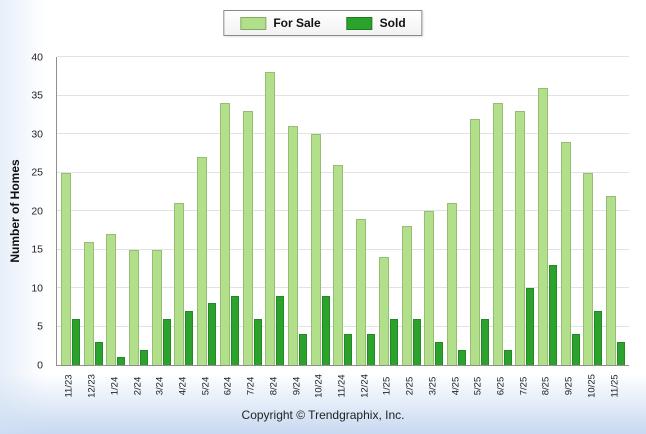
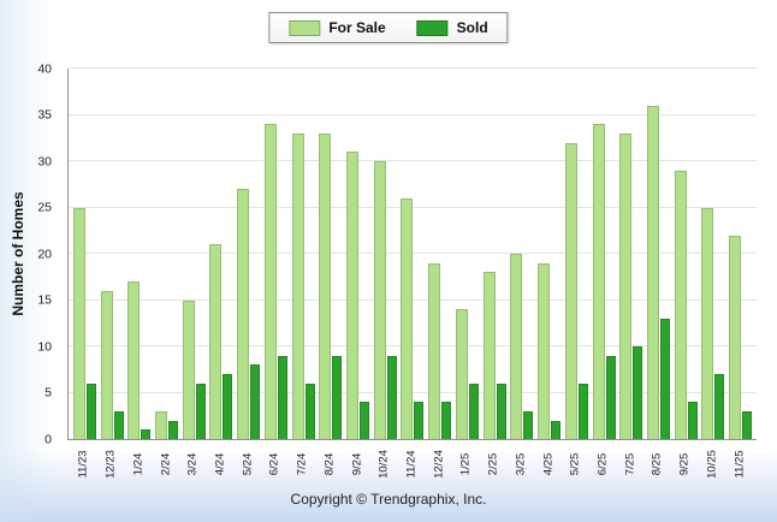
For Sale/2/24: 15 -> 3
For Sale/8/24: 38 -> 33
For Sale/4/25: 21 -> 19
Sold/6/25: 2 -> 9
